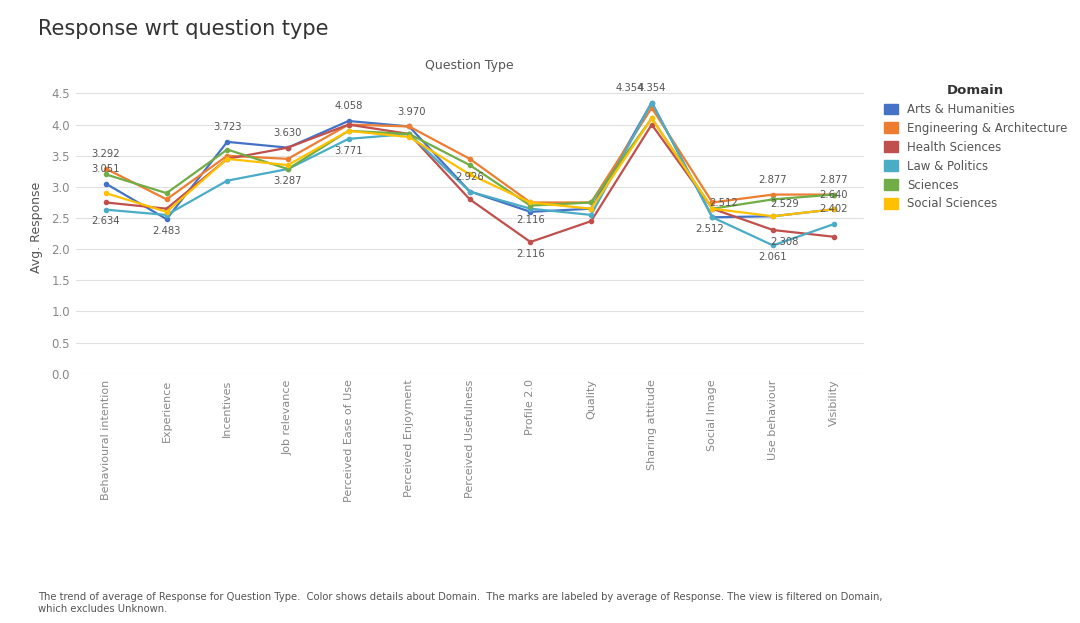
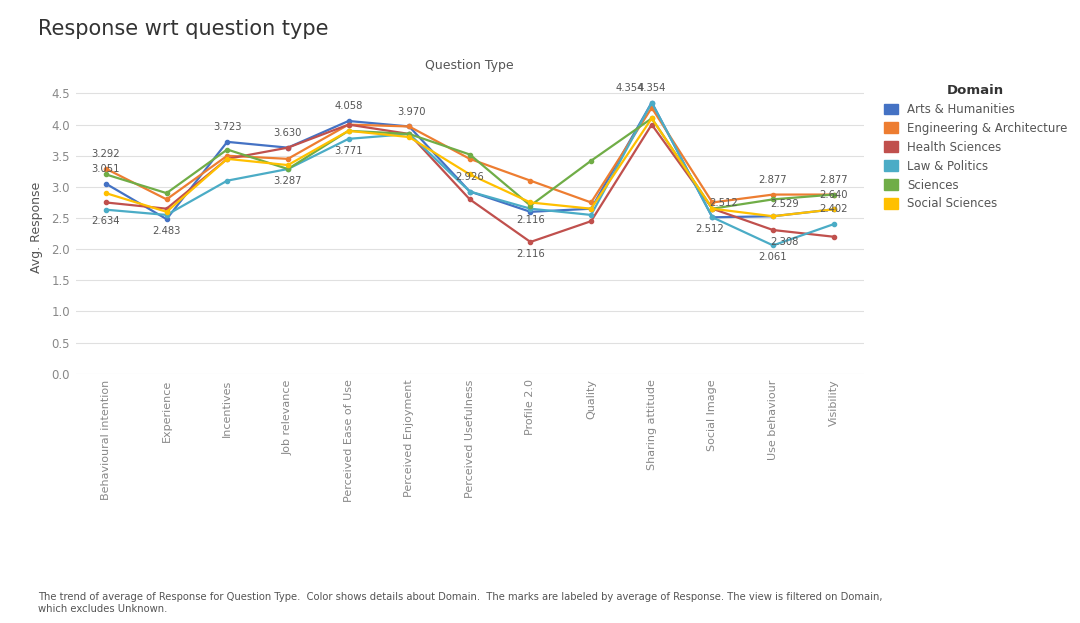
Sciences/Perceived Usefulness: 3.35 -> 3.52
Engineering & Architecture/Profile 2.0: 2.75 -> 3.10
Sciences/Quality: 2.75 -> 3.42
